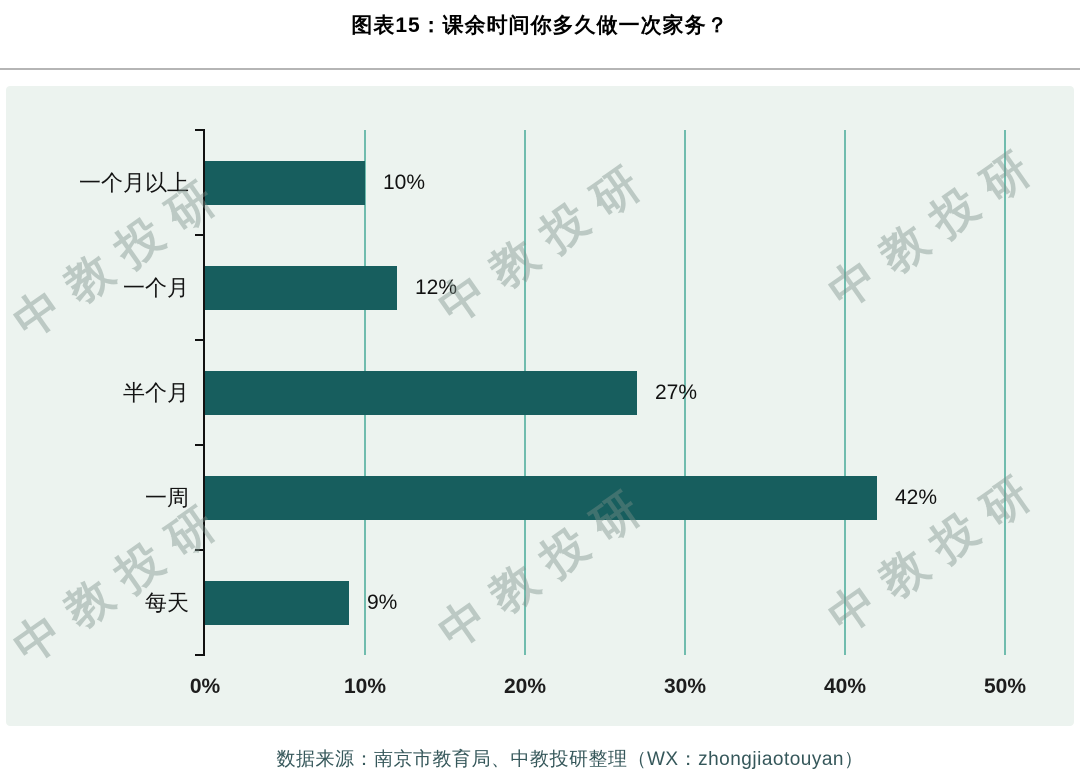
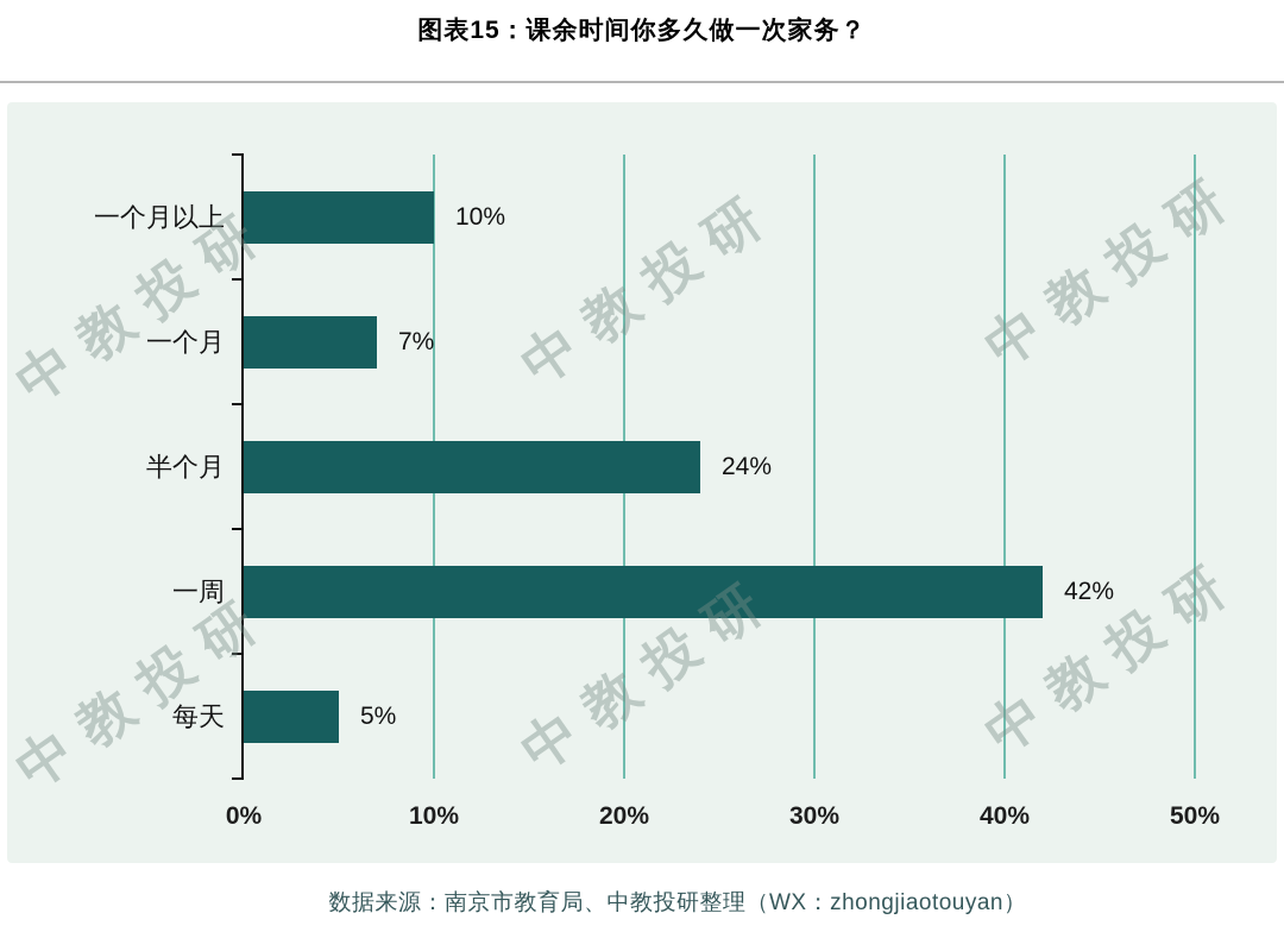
一个月: 12% -> 7%
半个月: 27% -> 24%
每天: 9% -> 5%
